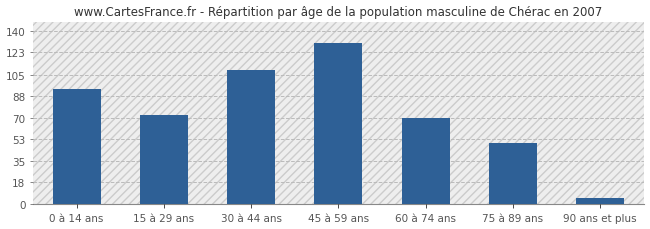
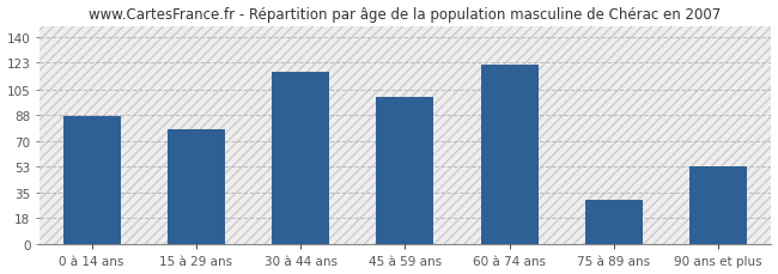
0 à 14 ans: 93 -> 87
15 à 29 ans: 72 -> 78
30 à 44 ans: 109 -> 117
45 à 59 ans: 131 -> 100
60 à 74 ans: 70 -> 122
75 à 89 ans: 50 -> 30
90 ans et plus: 5 -> 53
